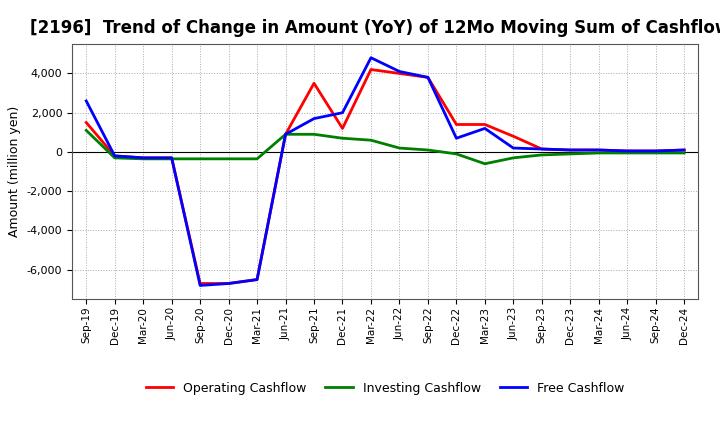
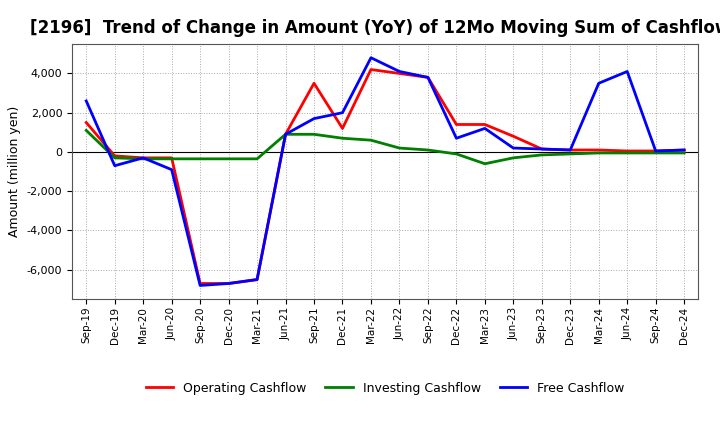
Free Cashflow/Dec-19: -200 -> -700
Free Cashflow/Jun-20: -300 -> -900
Free Cashflow/Mar-24: 100 -> 3,500
Free Cashflow/Jun-24: 0 -> 4,100
